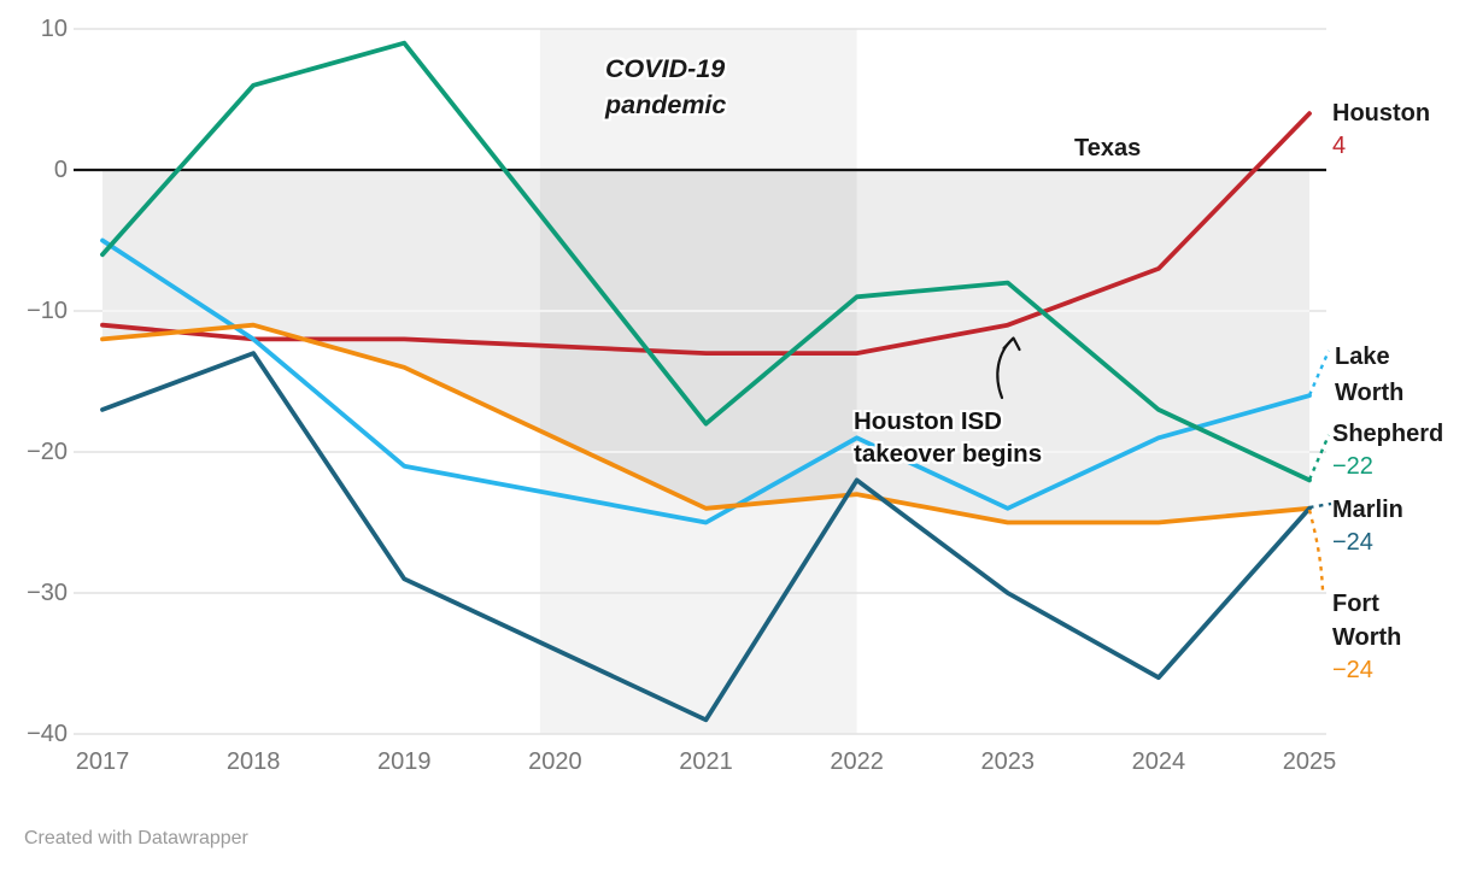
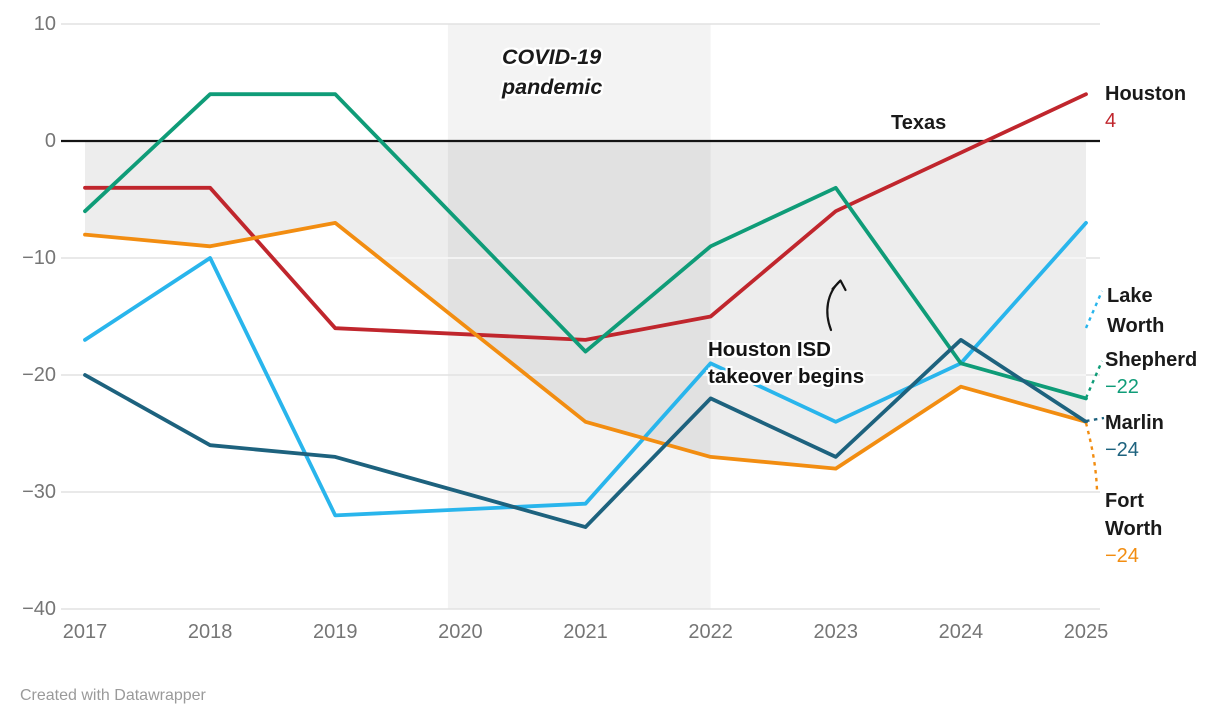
Houston/2017: -11 -> -4
Lake Worth/2017: -5 -> -17
Fort Worth/2017: -12 -> -8
Marlin/2017: -17 -> -20
Houston/2018: -12 -> -4
Lake Worth/2018: -12 -> -10
Fort Worth/2018: -11 -> -9
Shepherd/2018: 6 -> 4
Marlin/2018: -13 -> -26
Houston/2019: -12 -> -16
Lake Worth/2019: -21 -> -32
Fort Worth/2019: -14 -> -7
Shepherd/2019: 9 -> 4
Marlin/2019: -29 -> -27
Houston/2021: -13 -> -17
Lake Worth/2021: -25 -> -31
Marlin/2021: -39 -> -33
Houston/2022: -13 -> -15
Fort Worth/2022: -23 -> -27
Houston/2023: -11 -> -6
Fort Worth/2023: -25 -> -28
Shepherd/2023: -8 -> -4
Marlin/2023: -30 -> -27
Houston/2024: -7 -> -1
Fort Worth/2024: -25 -> -21
Shepherd/2024: -17 -> -19
Marlin/2024: -36 -> -17
Lake Worth/2025: -16 -> -7
